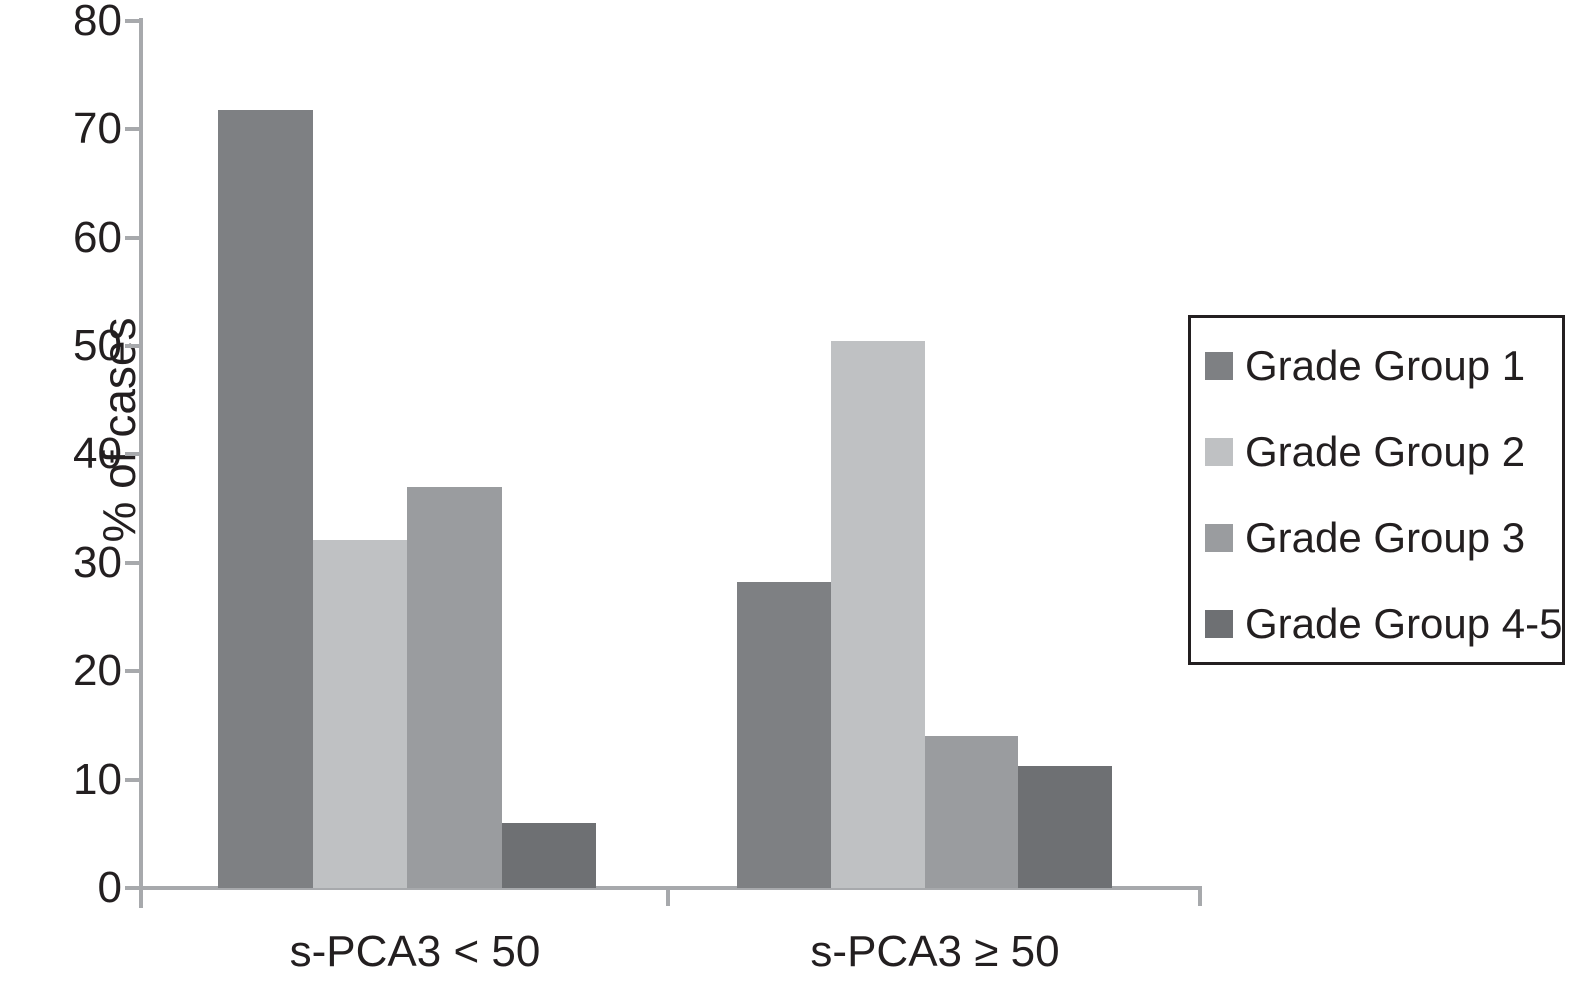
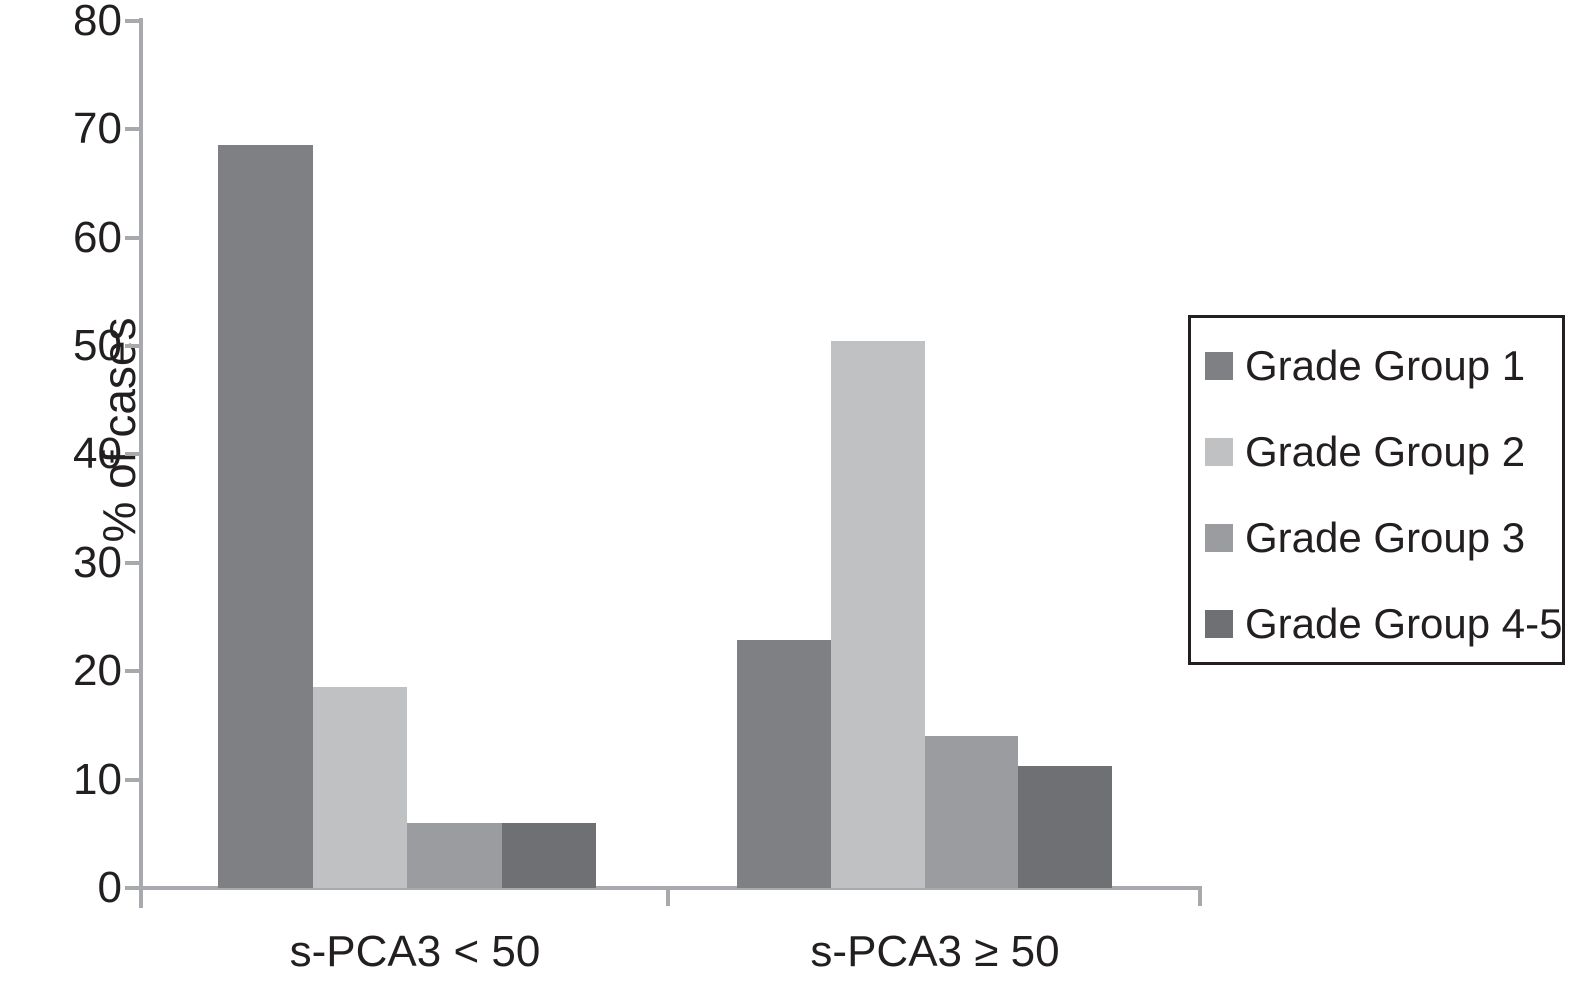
Grade Group 1/s-PCA3 < 50: 71.8 -> 68.5
Grade Group 2/s-PCA3 < 50: 32.1 -> 18.5
Grade Group 3/s-PCA3 < 50: 37 -> 6
Grade Group 1/s-PCA3 ≥ 50: 28.2 -> 22.9
